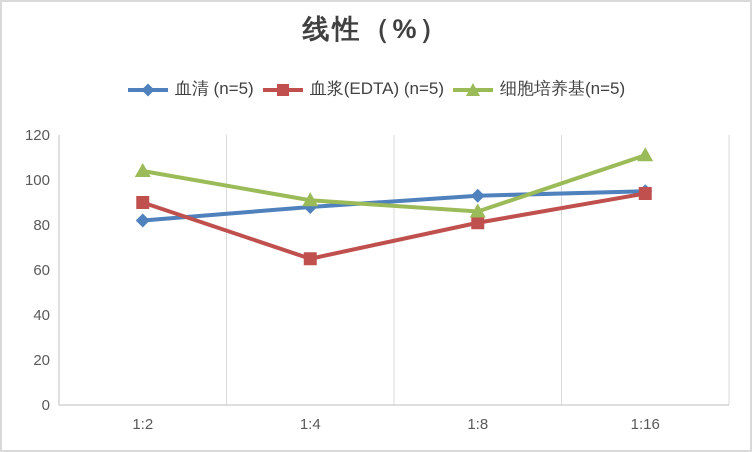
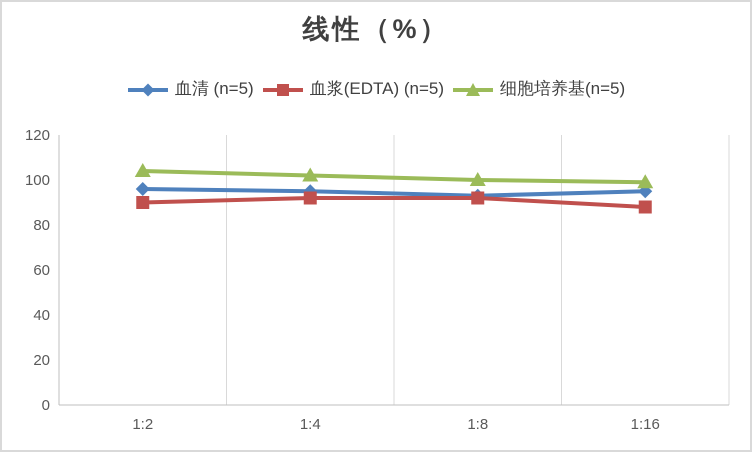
血清 (n=5)/1:2: 82 -> 96
血清 (n=5)/1:4: 88 -> 95
血浆(EDTA) (n=5)/1:4: 65 -> 92
细胞培养基(n=5)/1:4: 91 -> 102
血浆(EDTA) (n=5)/1:8: 81 -> 92
细胞培养基(n=5)/1:8: 86 -> 100
血浆(EDTA) (n=5)/1:16: 94 -> 88
细胞培养基(n=5)/1:16: 111 -> 99
